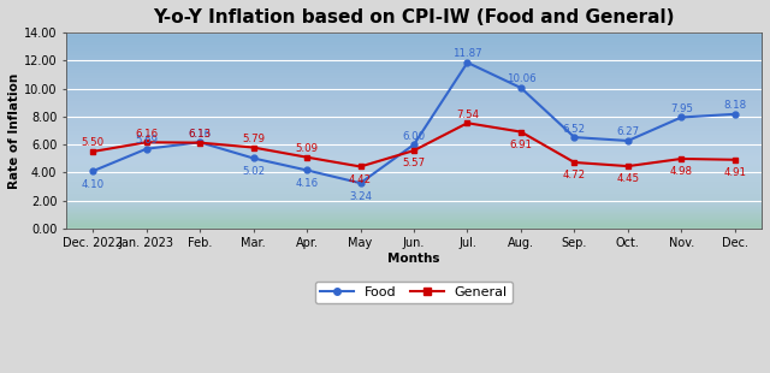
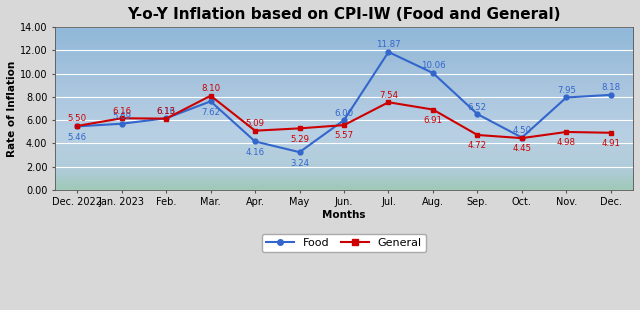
Food/Dec. 2022: 4.10 -> 5.46
Food/Mar.: 5.02 -> 7.62
General/Mar.: 5.79 -> 8.10
General/May: 4.42 -> 5.29
Food/Oct.: 6.27 -> 4.50
